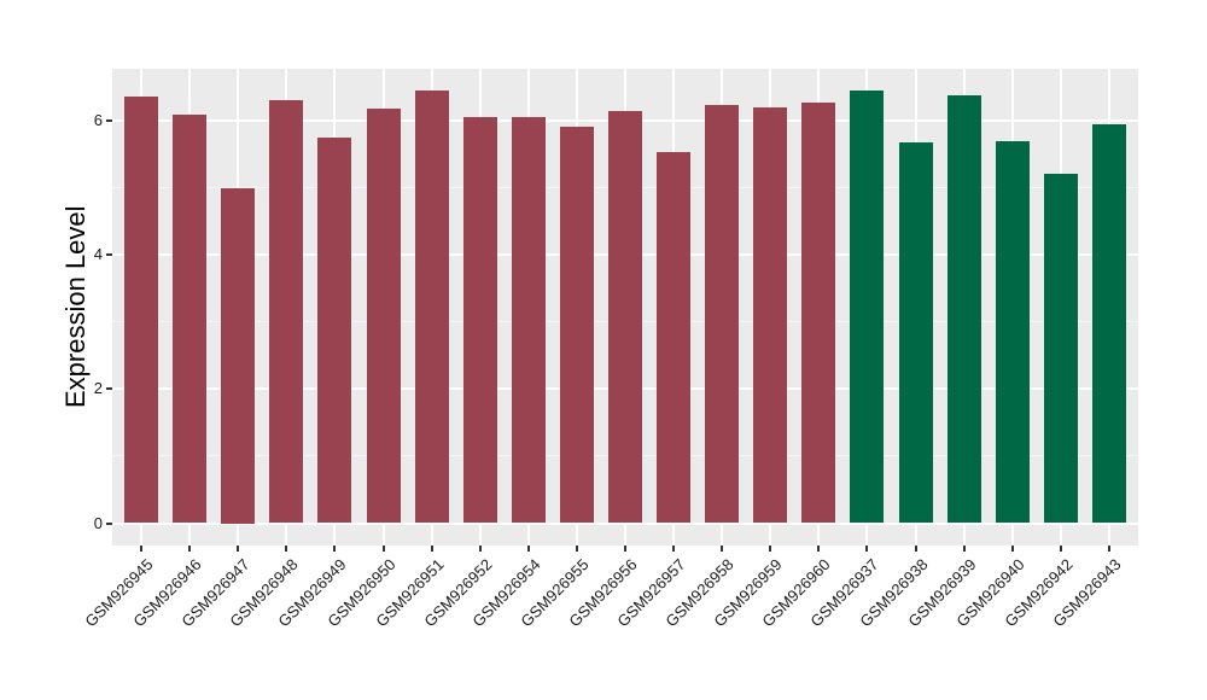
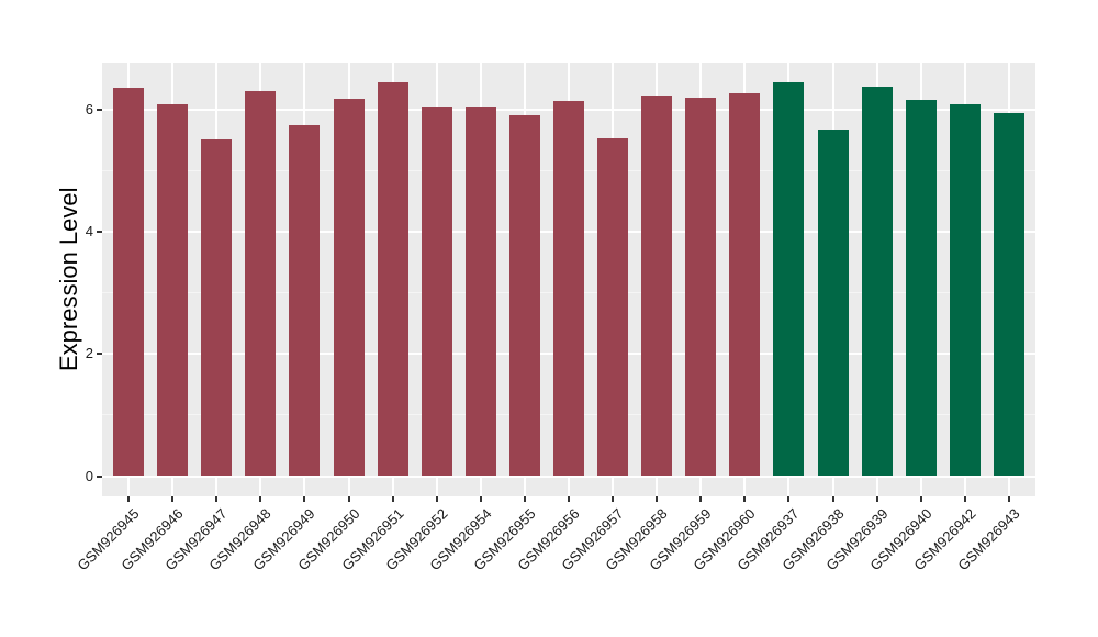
GSM926947: 5.0 -> 5.5
GSM926940: 5.7 -> 6.2
GSM926942: 5.2 -> 6.1
